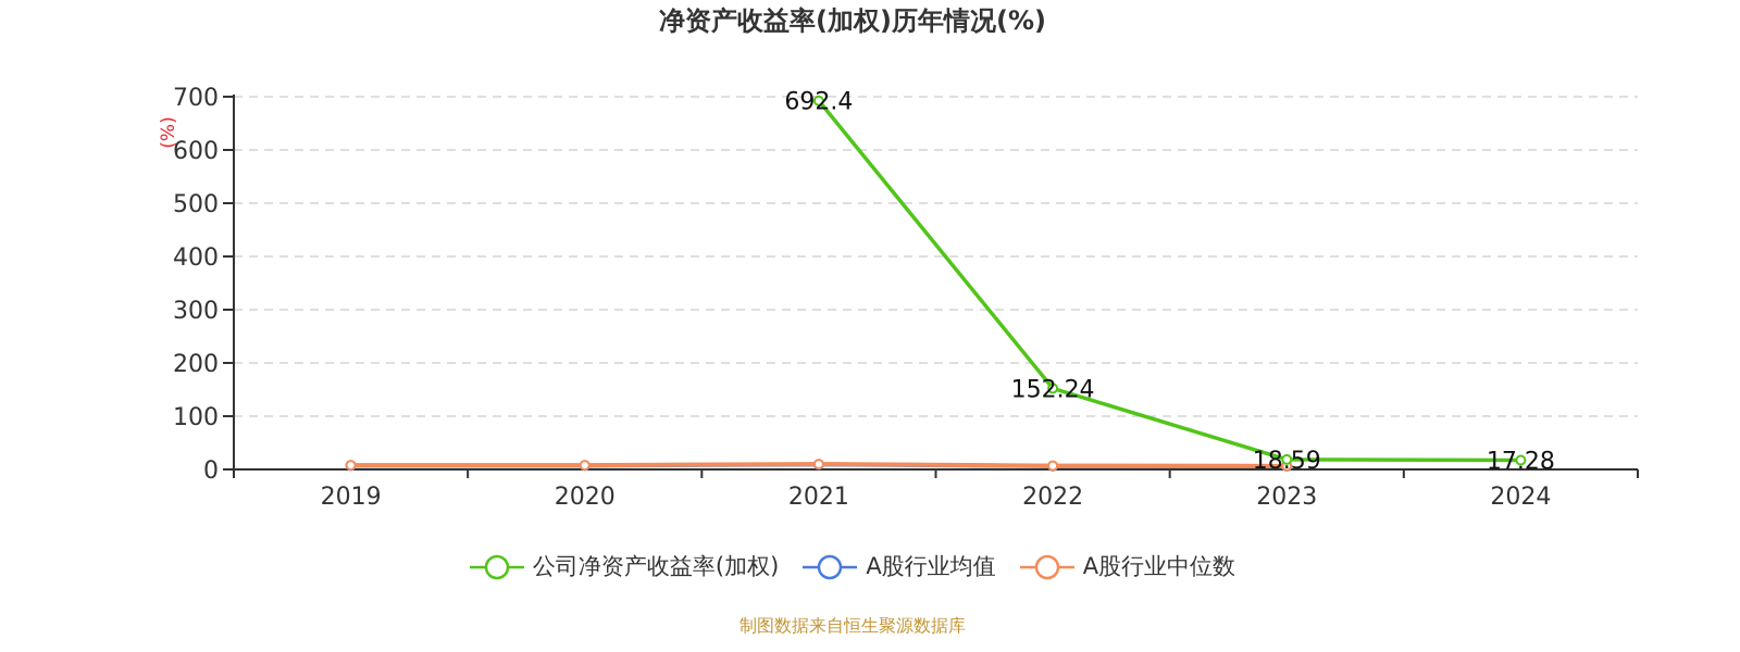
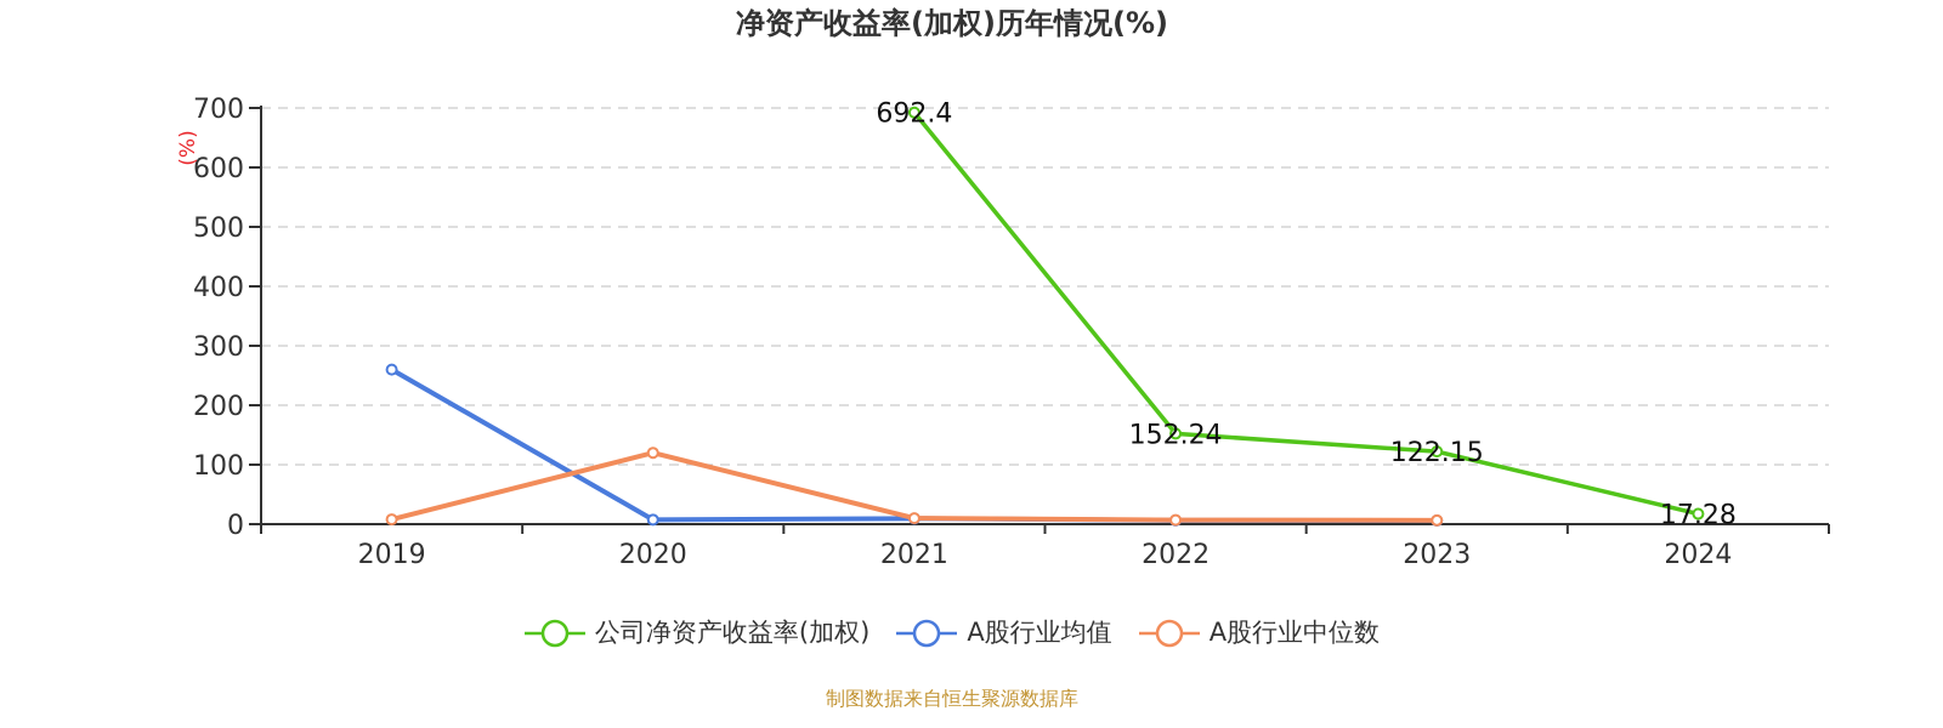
A股行业均值/2019: 10 -> 260
A股行业中位数/2020: 10 -> 120
公司净资产收益率(加权)/2023: 18.59 -> 122.15
